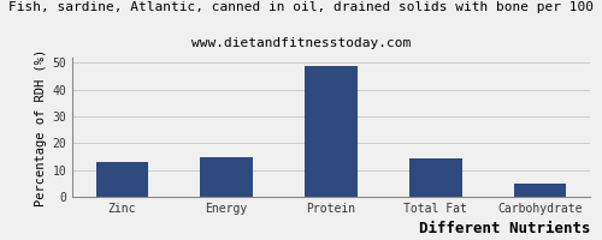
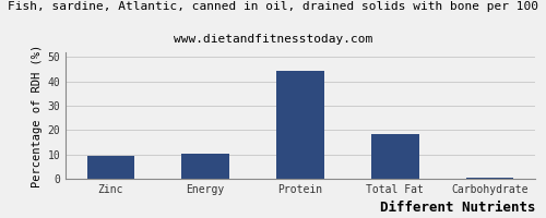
Zinc: 13.0 -> 9.5
Energy: 15.0 -> 10.5
Protein: 49.0 -> 44.5
Total Fat: 14.5 -> 18.5
Carbohydrate: 5.0 -> 0.5
